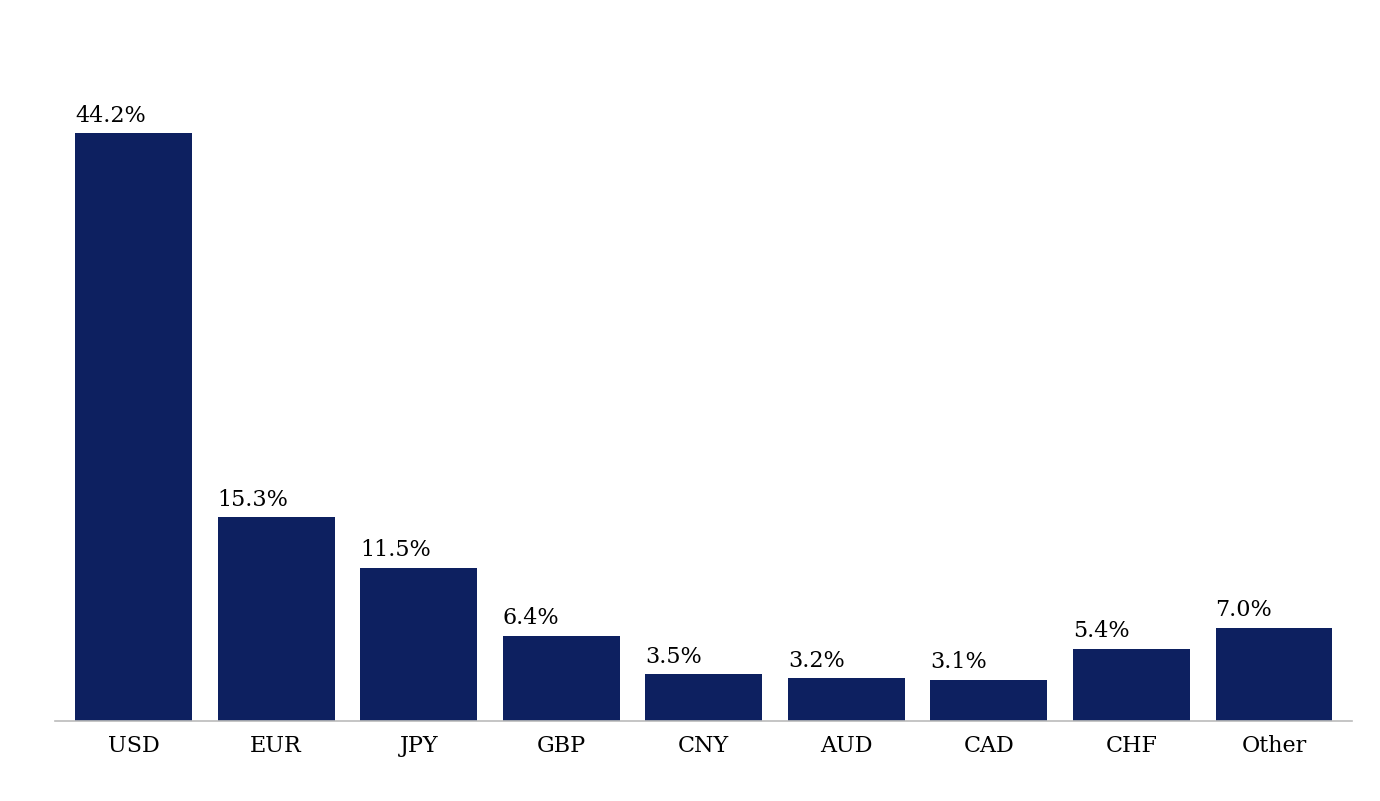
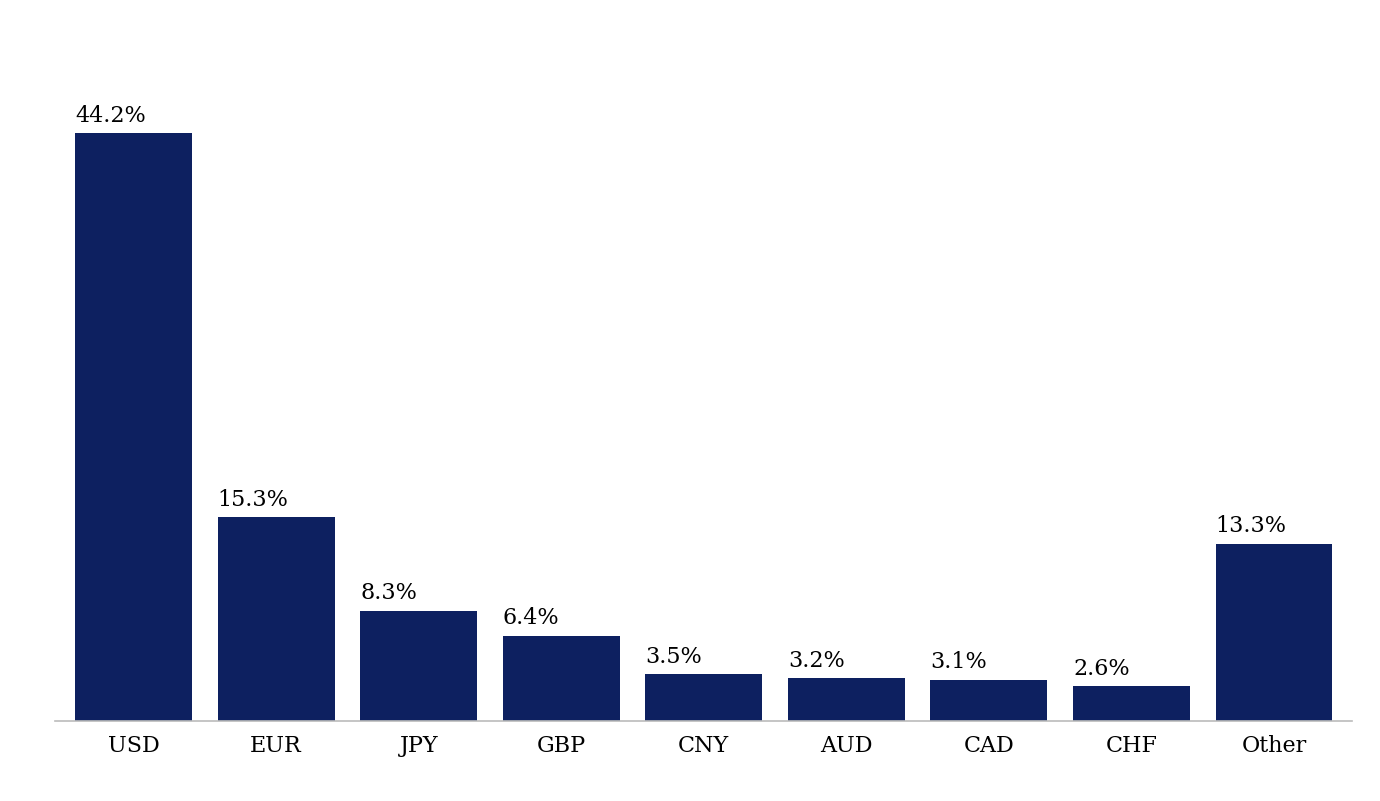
JPY: 11.5% -> 8.3%
CHF: 5.4% -> 2.6%
Other: 7.0% -> 13.3%
